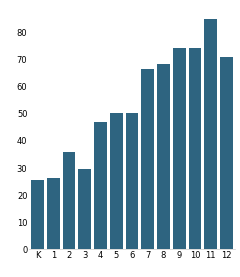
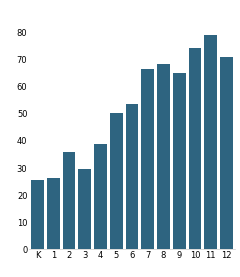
4: 47.0 -> 39.0
6: 50.5 -> 53.5
9: 74.5 -> 65.0
11: 85.0 -> 79.0
